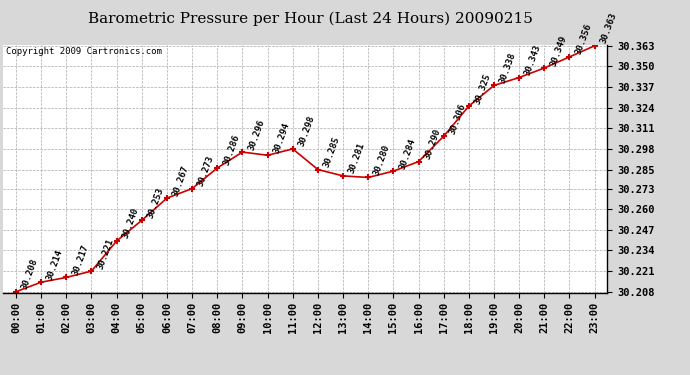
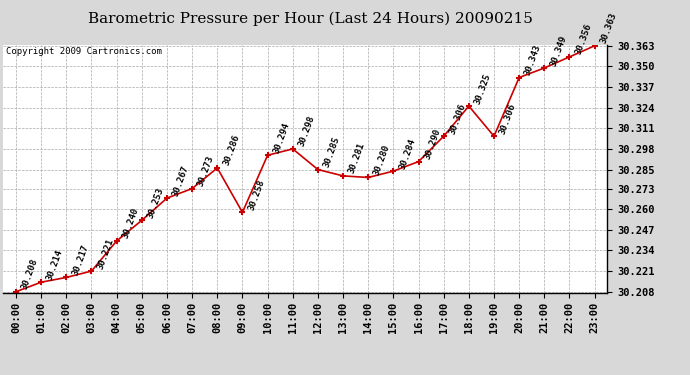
09:00: 30.296 -> 30.258
19:00: 30.338 -> 30.306
